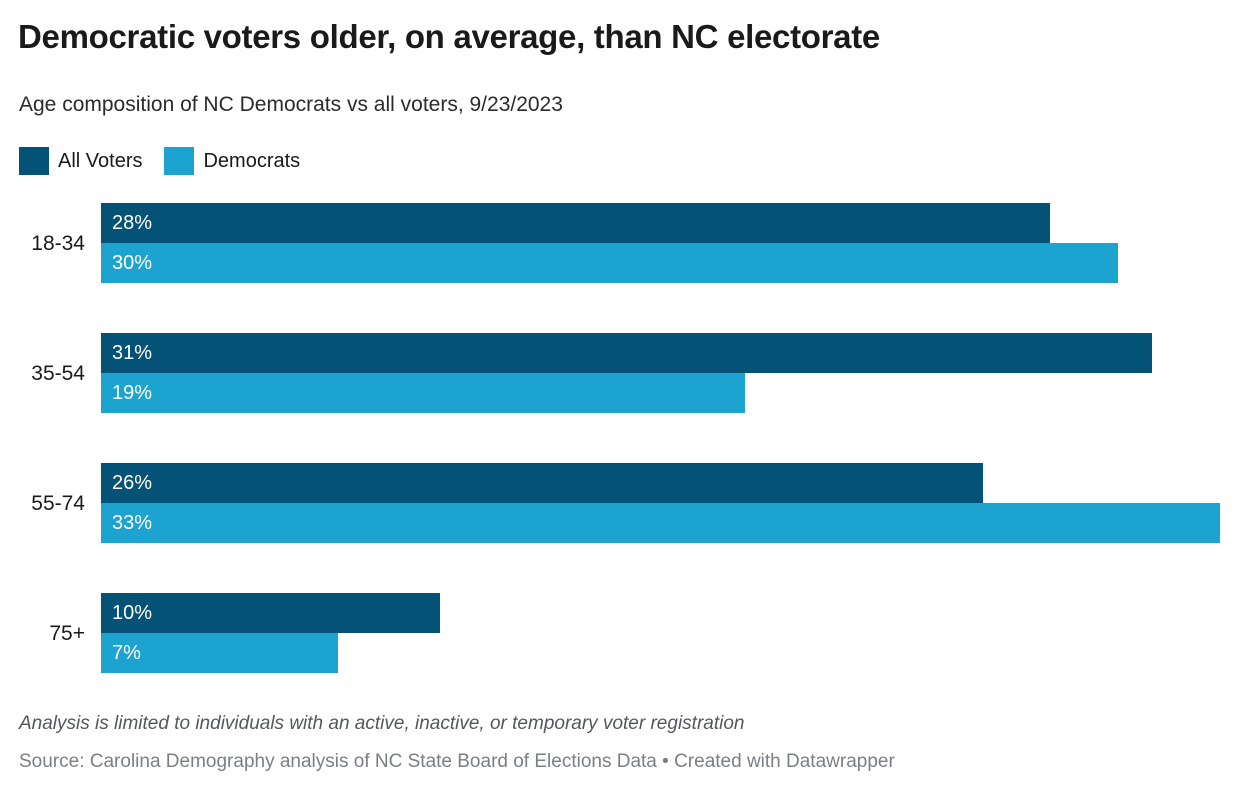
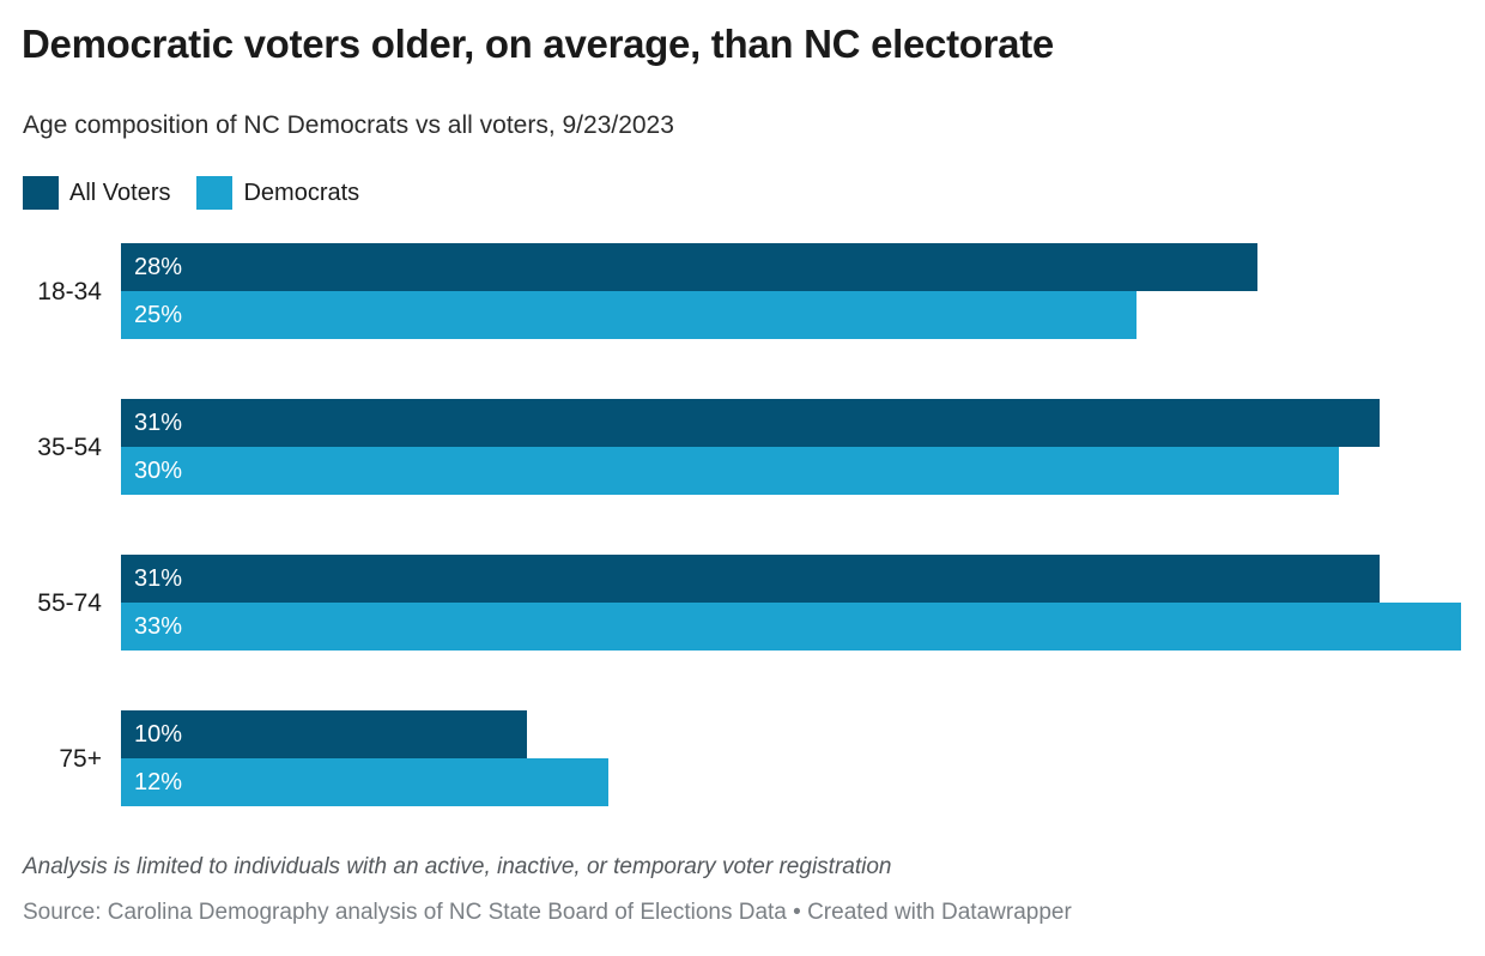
Democrats/18-34: 30% -> 25%
Democrats/35-54: 19% -> 30%
All Voters/55-74: 26% -> 31%
Democrats/75+: 7% -> 12%
